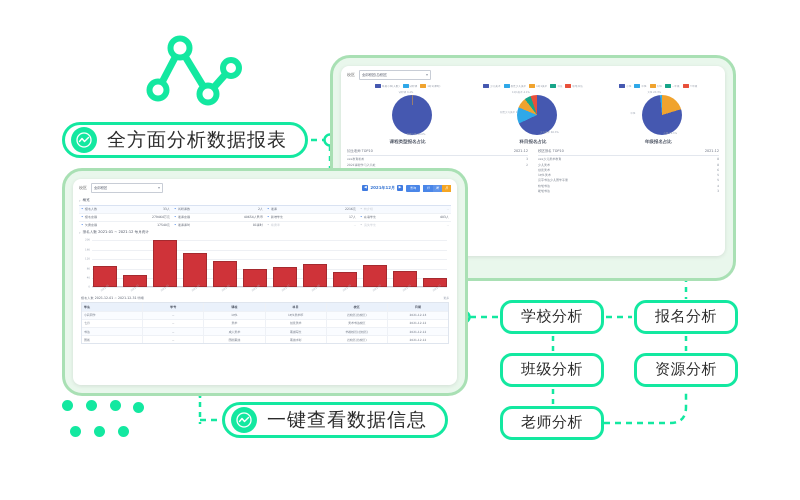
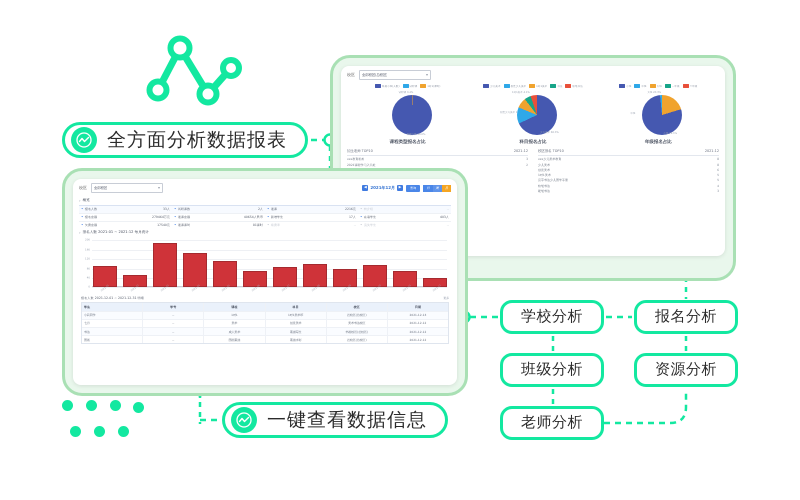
2021-03: 190 -> 180
2021-06: 70 -> 60
2021-09: 60 -> 70
